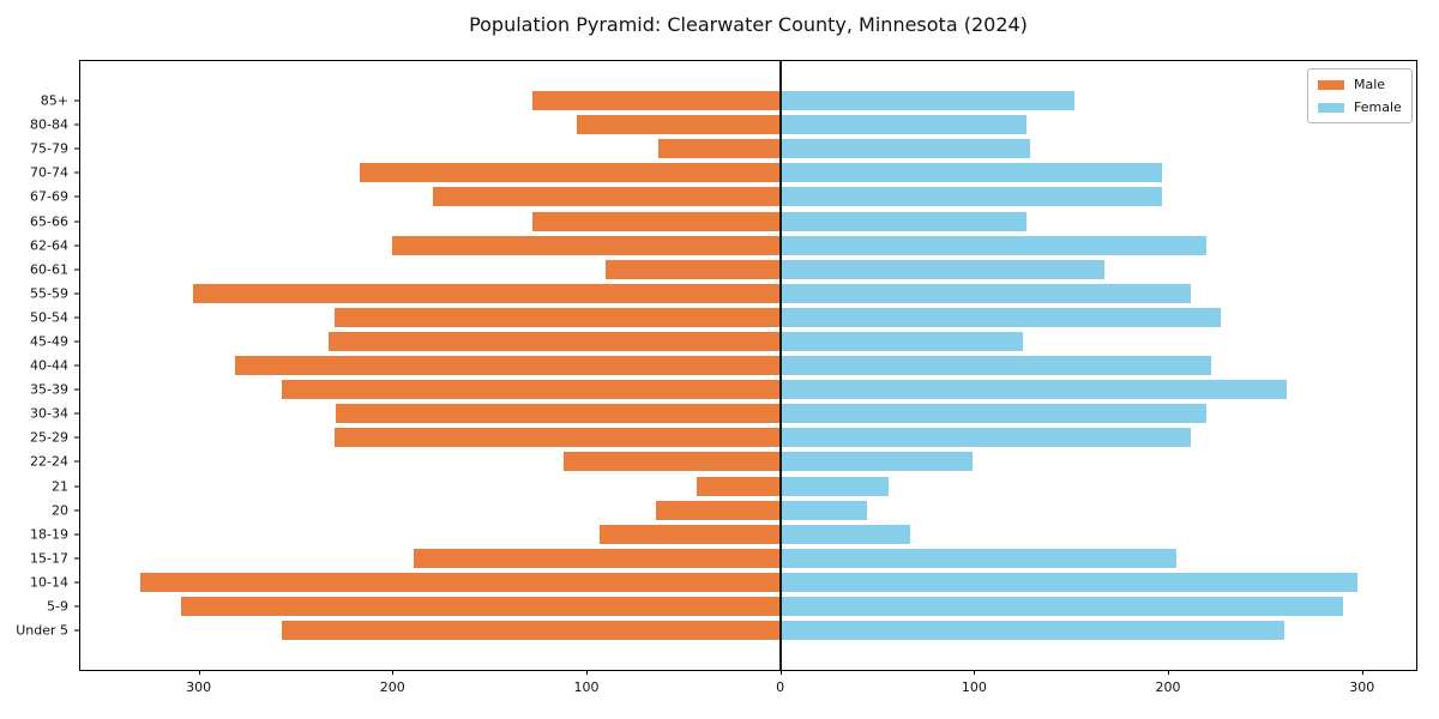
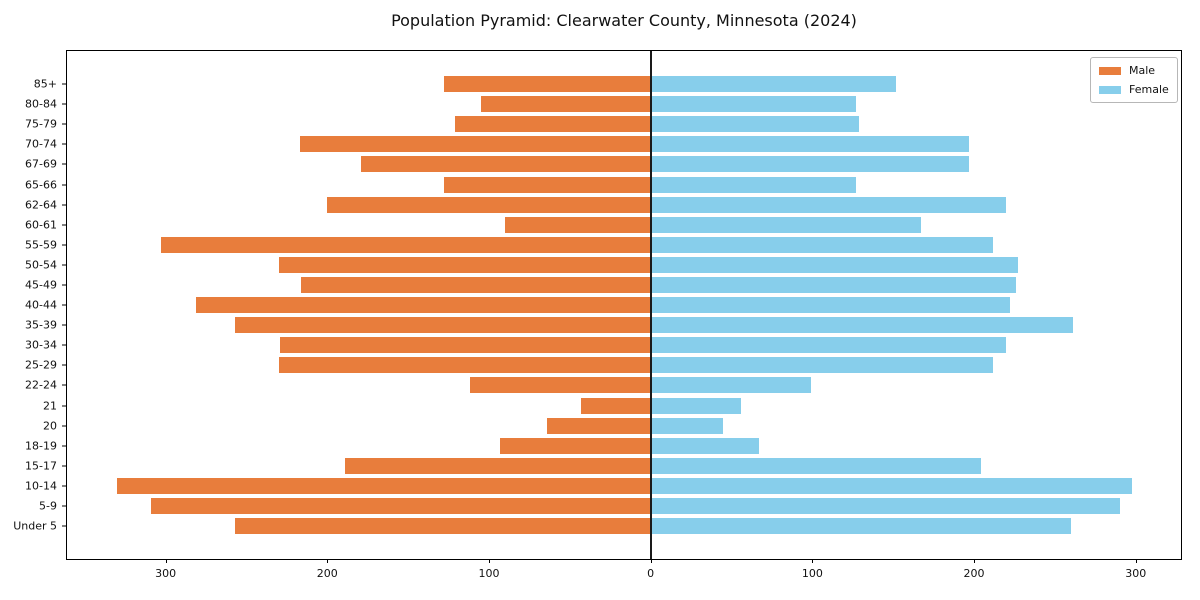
Male/75-79: 63 -> 121
Male/45-49: 233 -> 216
Female/45-49: 125 -> 226
